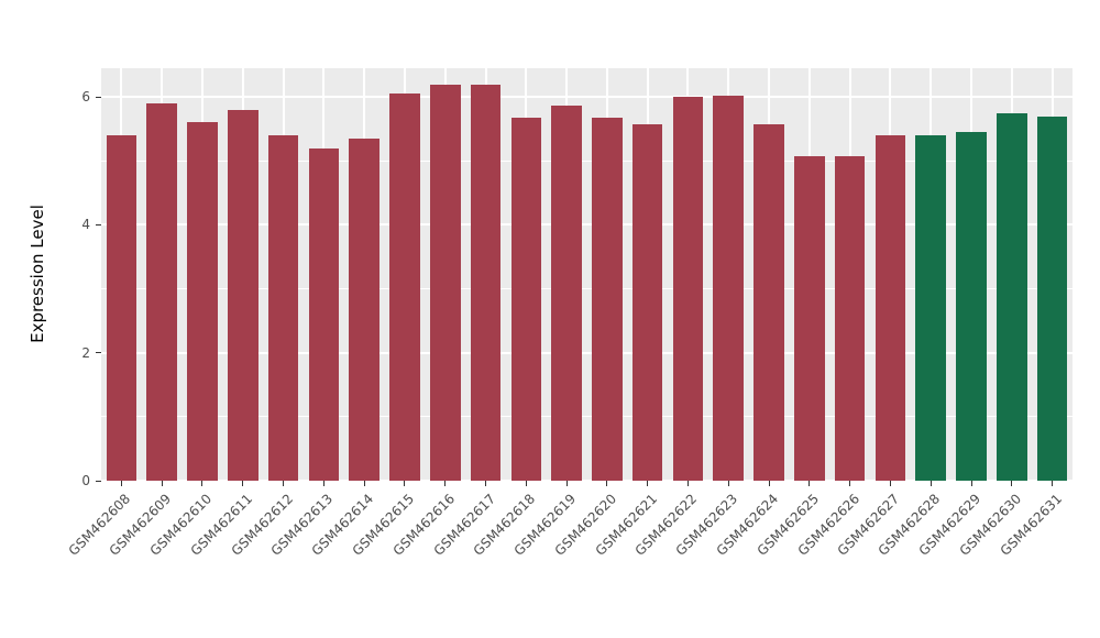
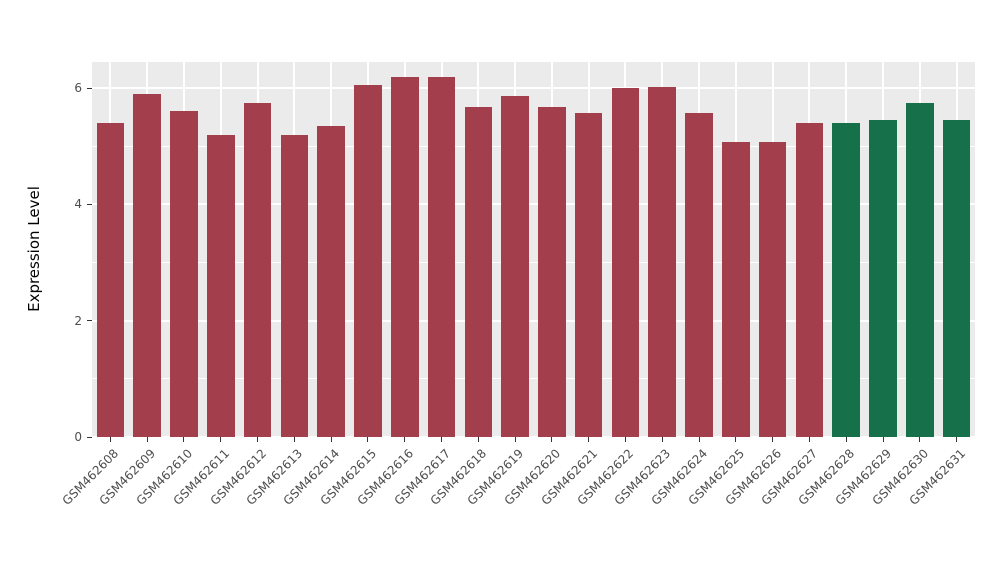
GSM462611: 5.8 -> 5.2
GSM462612: 5.4 -> 5.8
GSM462631: 5.7 -> 5.5
